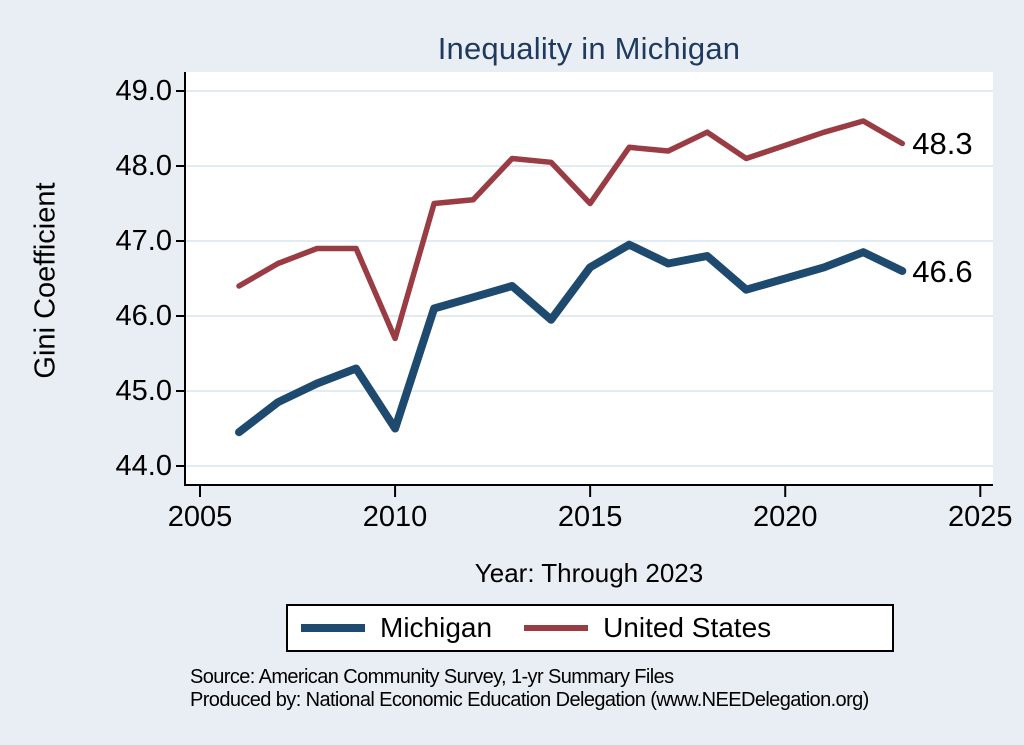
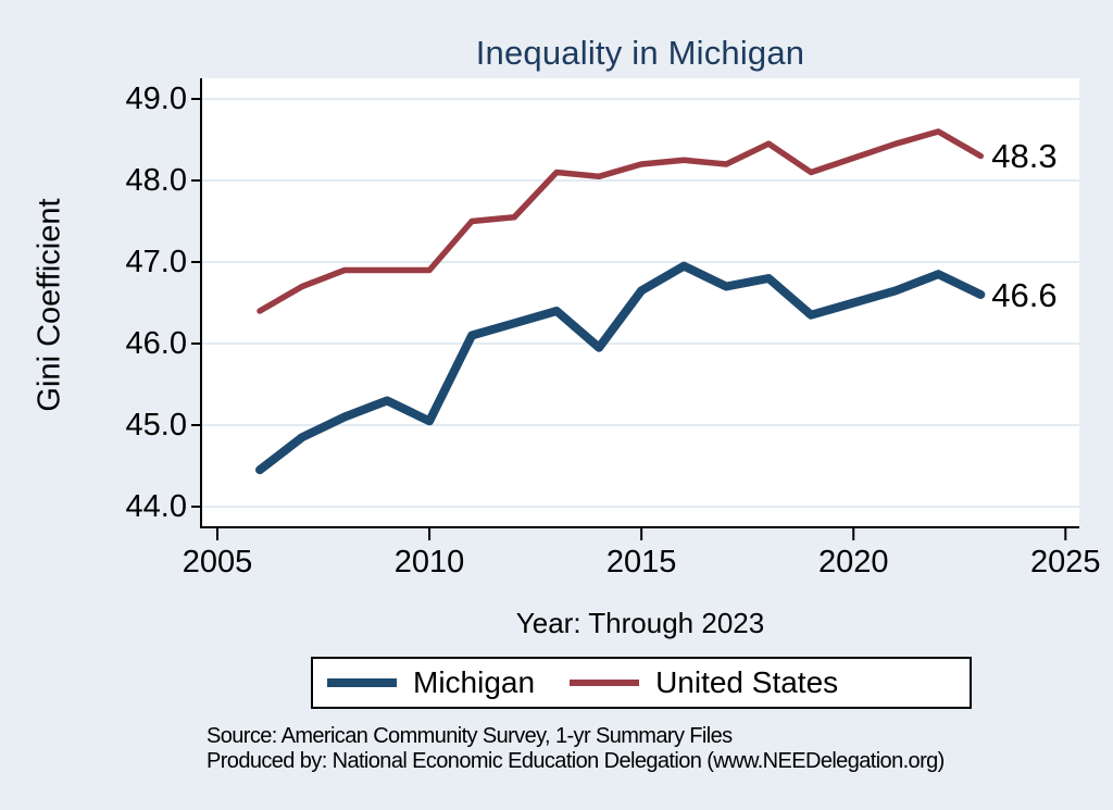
Michigan/2010: 44.5 -> 45.0
United States/2010: 45.7 -> 46.9
United States/2015: 47.5 -> 48.2
